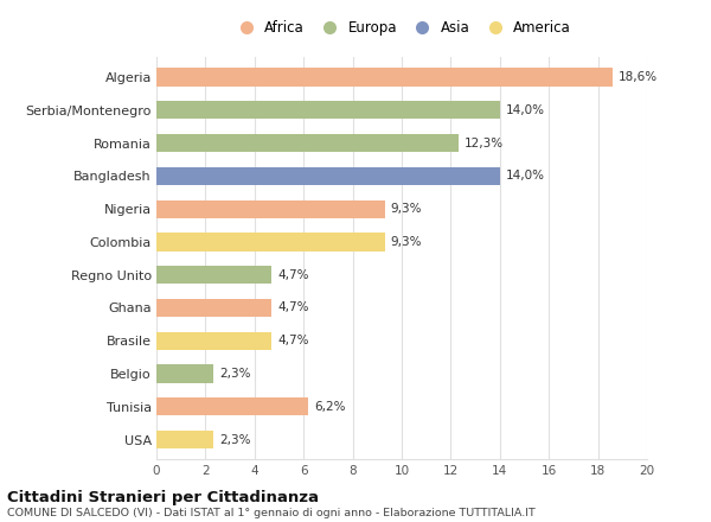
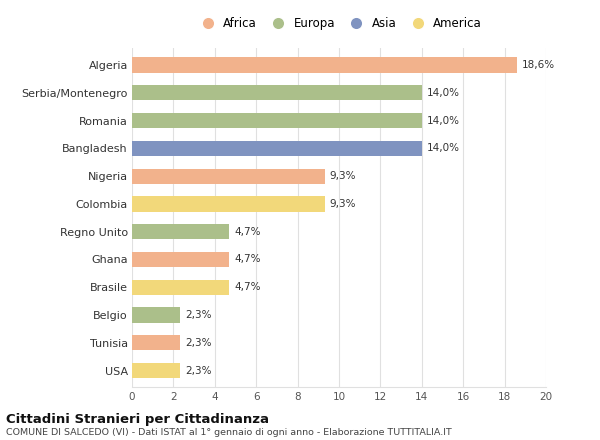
Romania: 12,3% -> 14,0%
Tunisia: 6,2% -> 2,3%
